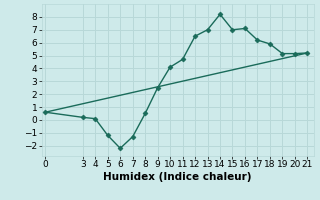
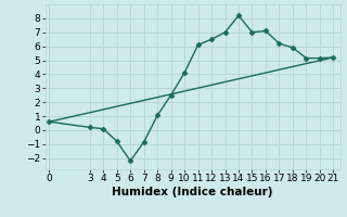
5: -1.2 -> -0.8
7: -1.3 -> -0.8
8: 0.5 -> 1.1
11: 4.7 -> 6.1
